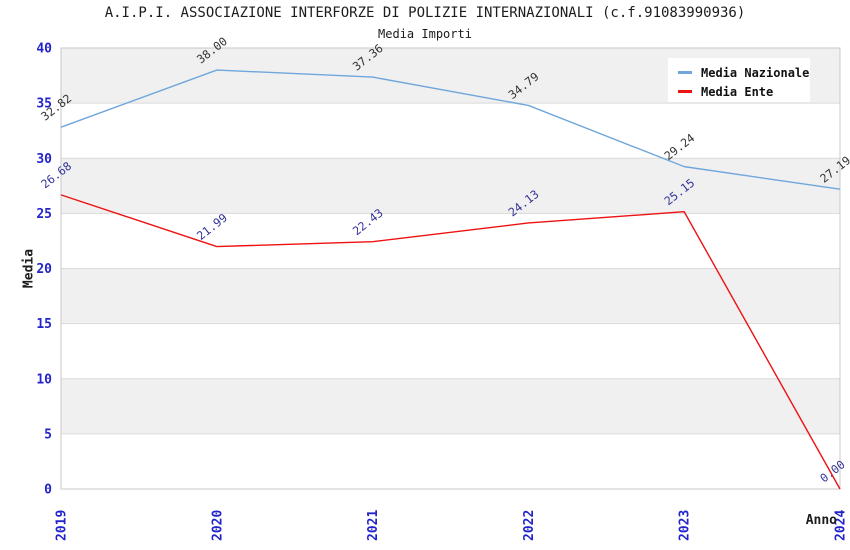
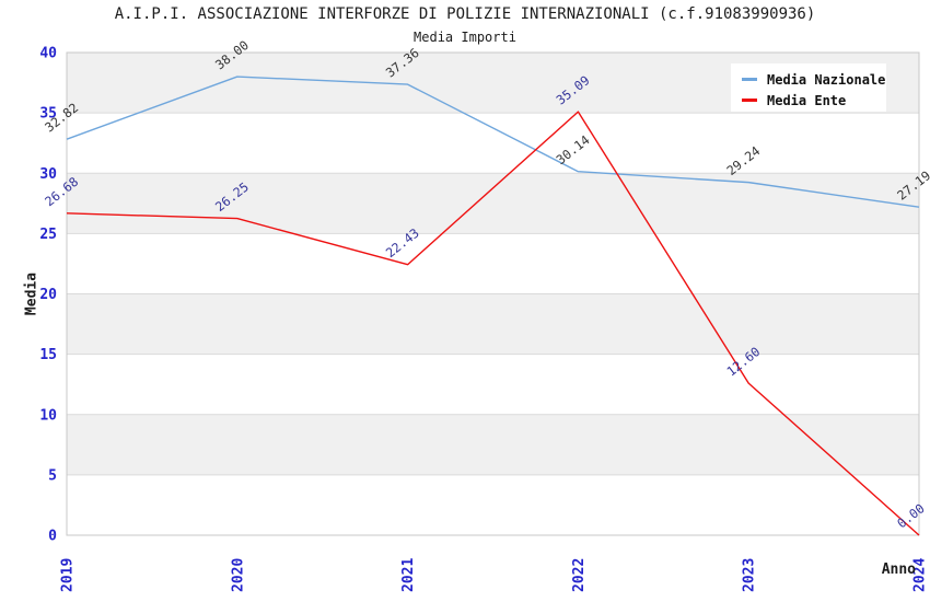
Media Ente/2020: 21.99 -> 26.25
Media Nazionale/2022: 34.79 -> 30.14
Media Ente/2022: 24.13 -> 35.09
Media Ente/2023: 25.15 -> 12.60
